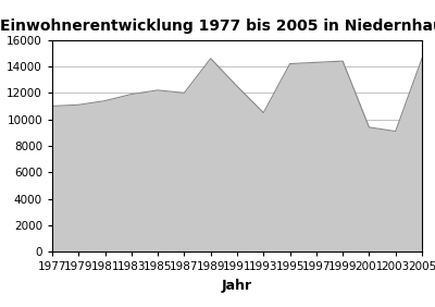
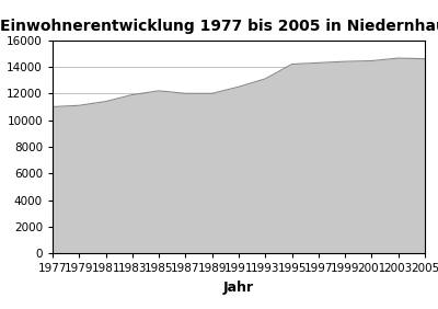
1989: 14600 -> 12000
1993: 10500 -> 13100
2001: 9400 -> 14400
2003: 9100 -> 14600
